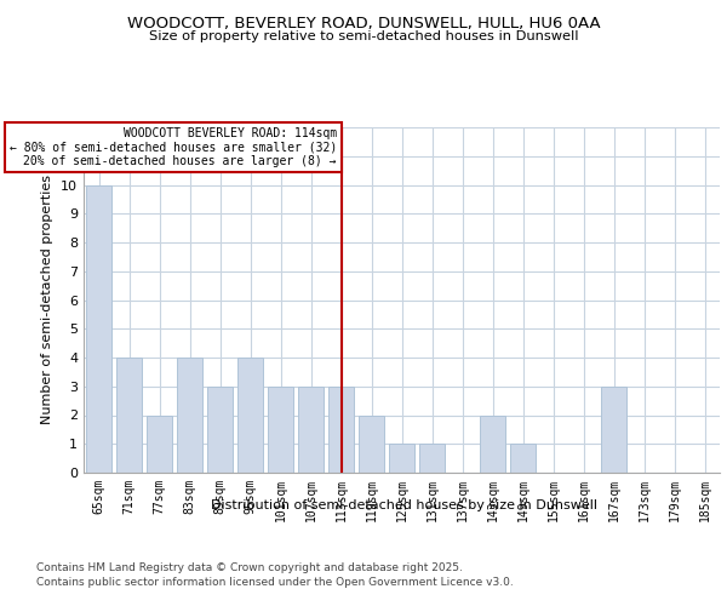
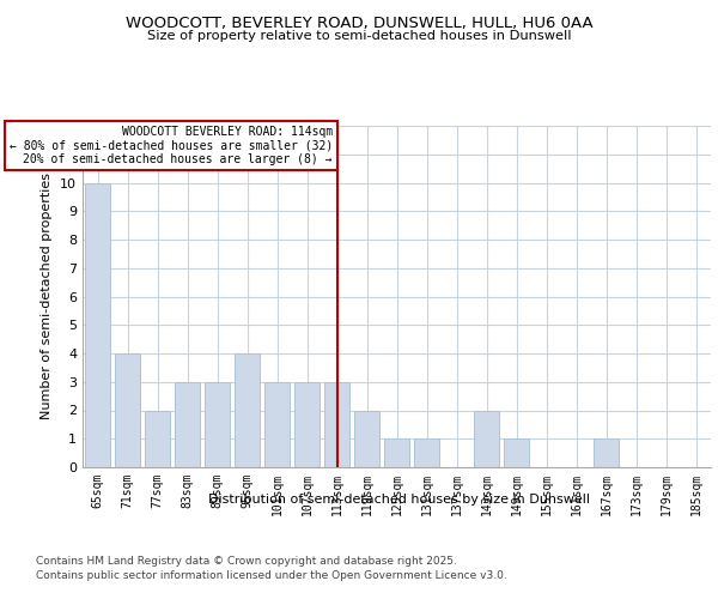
83sqm: 4 -> 3
167sqm: 3 -> 1
